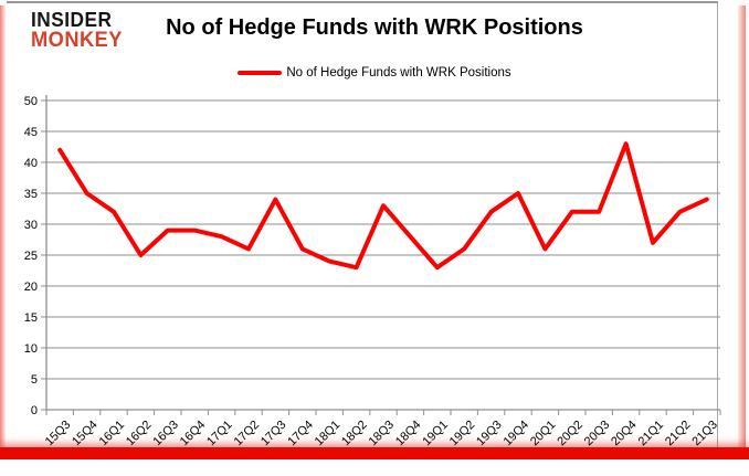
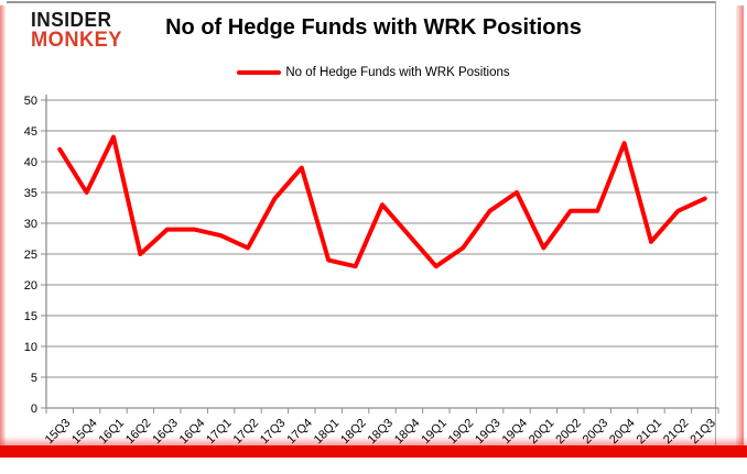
16Q1: 32 -> 44
17Q4: 26 -> 39
